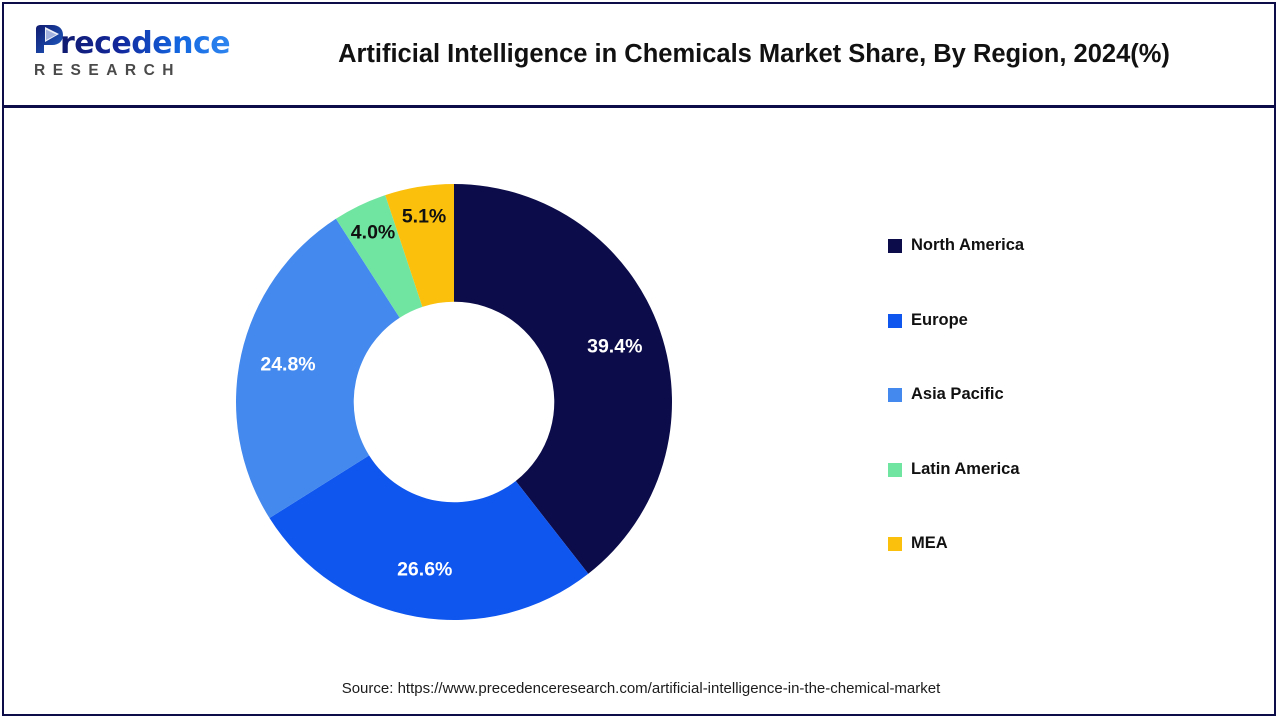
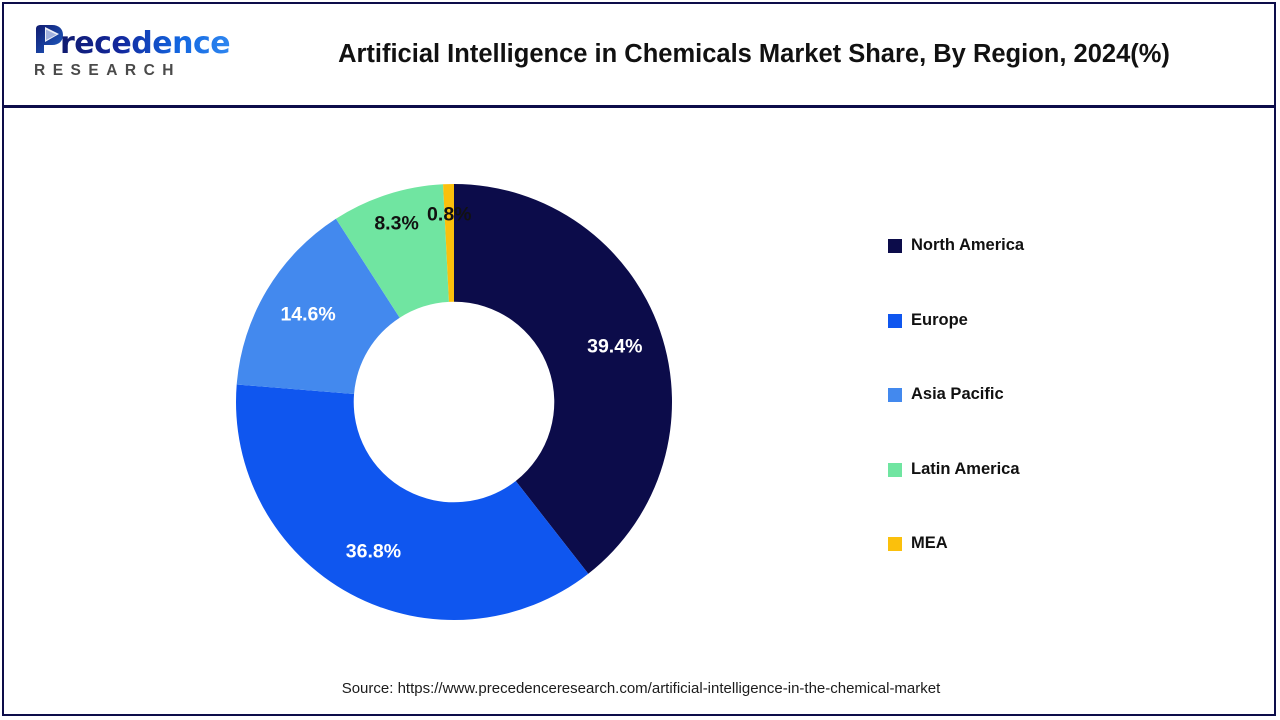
Europe: 26.6% -> 36.8%
Asia Pacific: 24.8% -> 14.6%
Latin America: 4.0% -> 8.3%
MEA: 5.1% -> 0.8%
